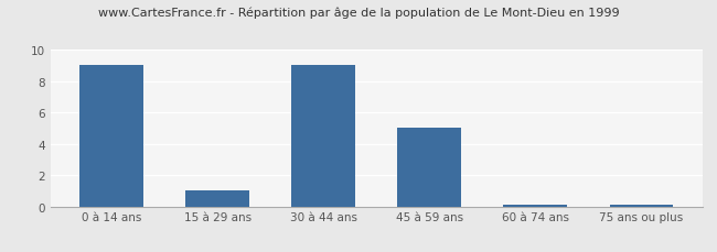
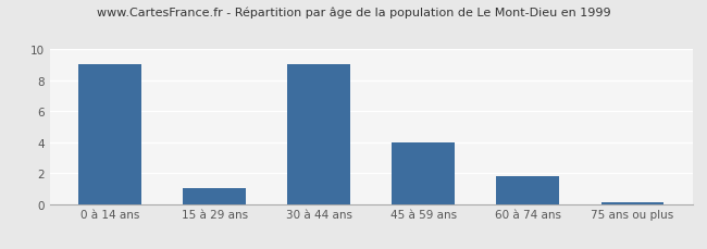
45 à 59 ans: 5.0 -> 4.0
60 à 74 ans: 0.1 -> 1.8
